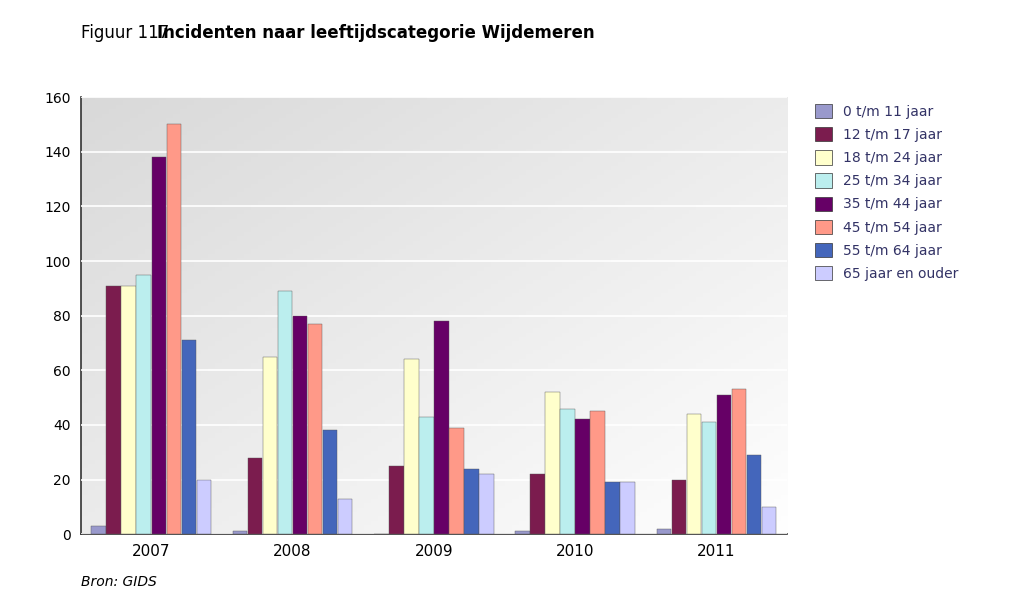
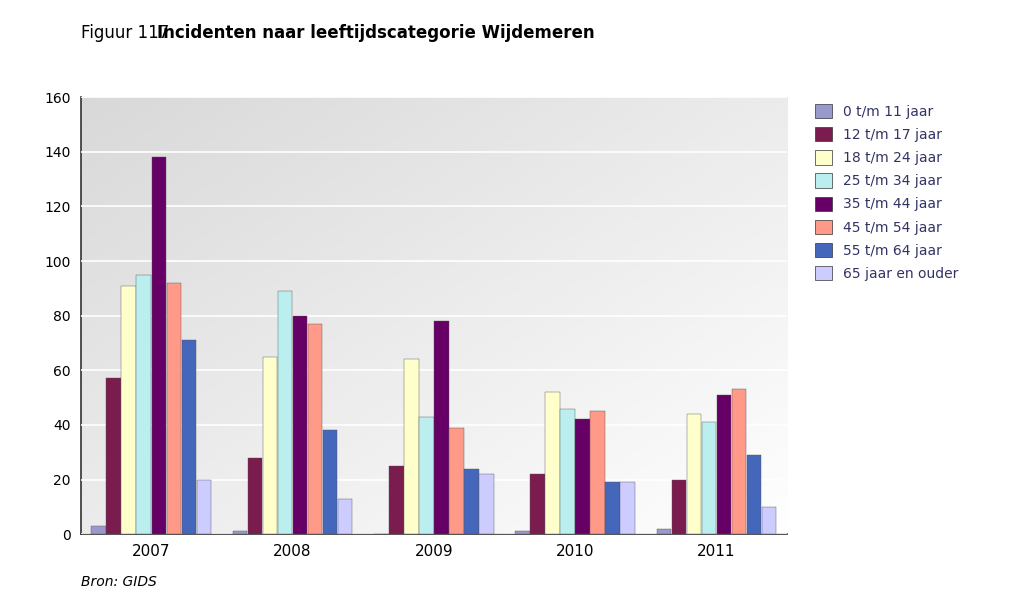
12 t/m 17 jaar/2007: 91 -> 57
45 t/m 54 jaar/2007: 150 -> 92
